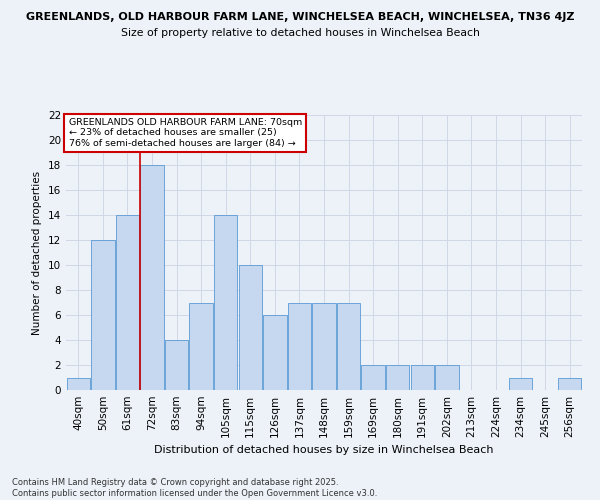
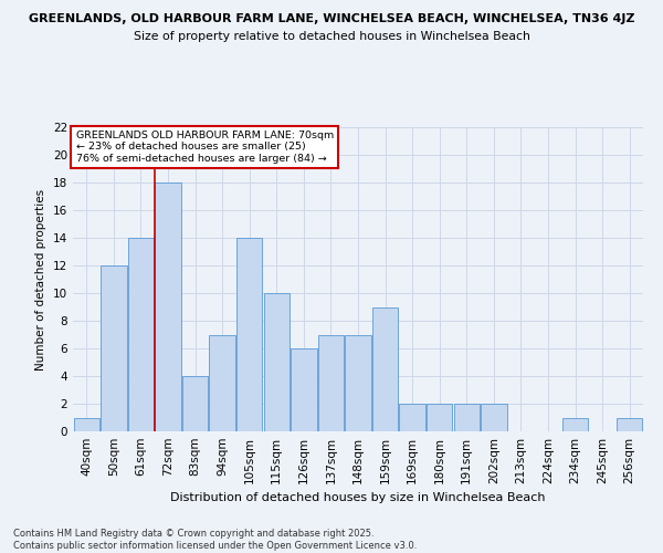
159sqm: 7 -> 9
